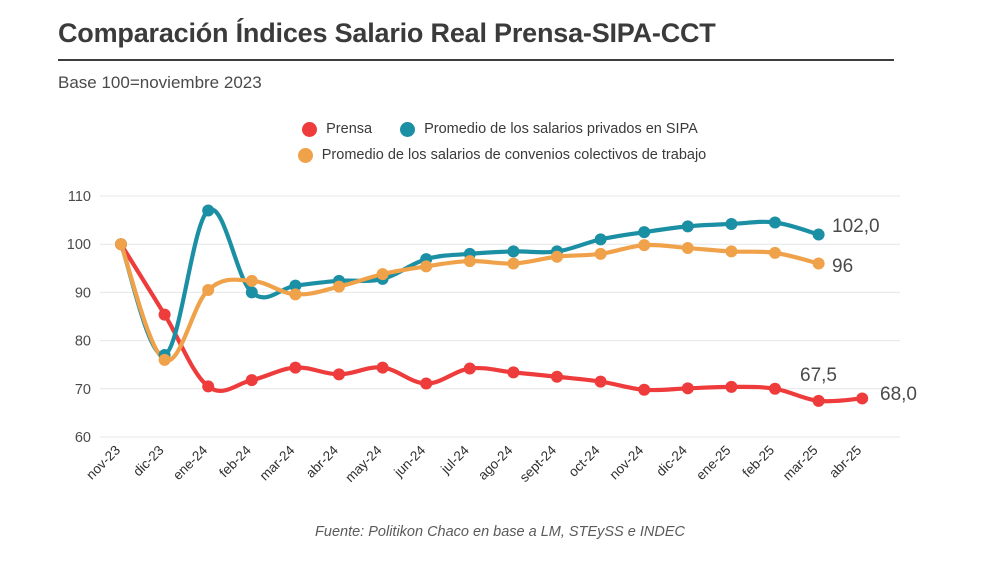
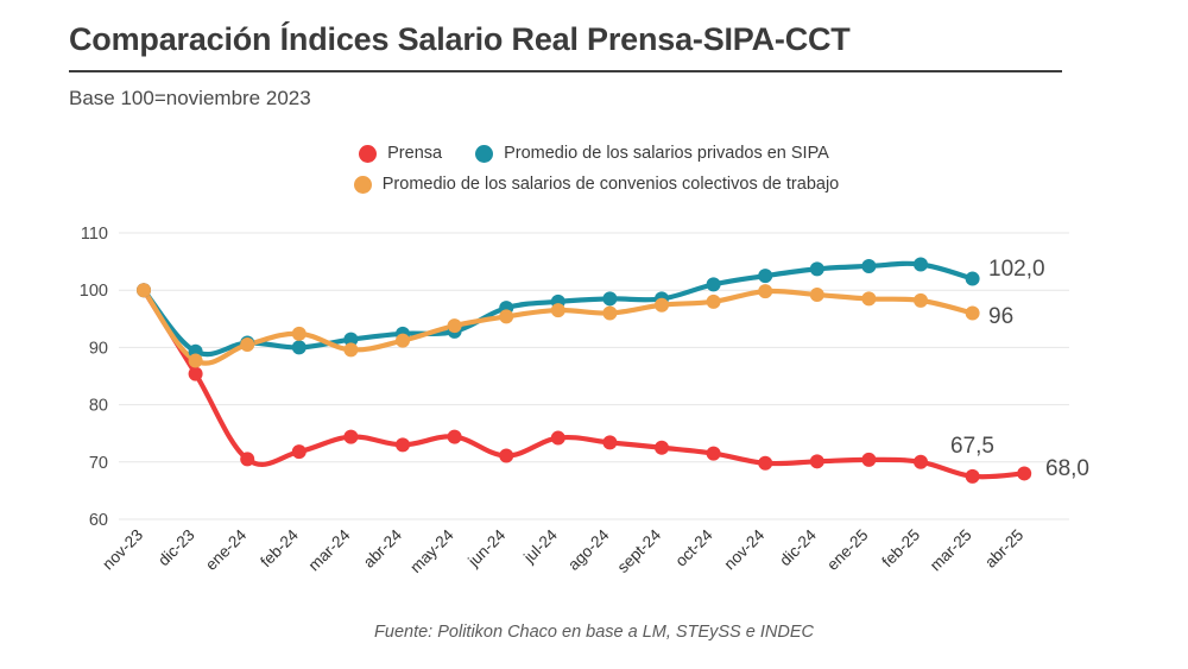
Promedio de los salarios privados en SIPA/dic-23: 77 -> 89
Promedio de los salarios de convenios colectivos de trabajo/dic-23: 76 -> 88
Promedio de los salarios privados en SIPA/ene-24: 107 -> 91
